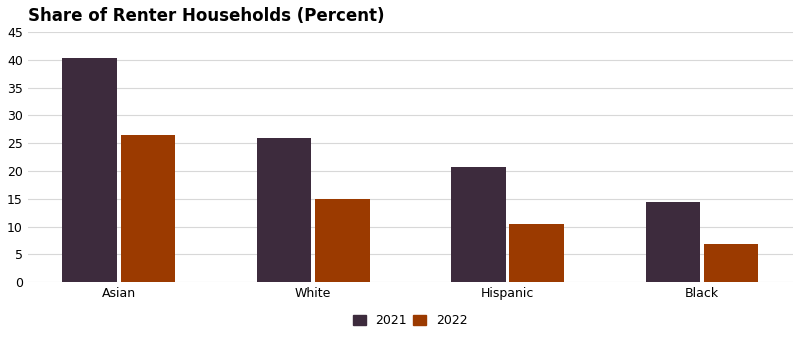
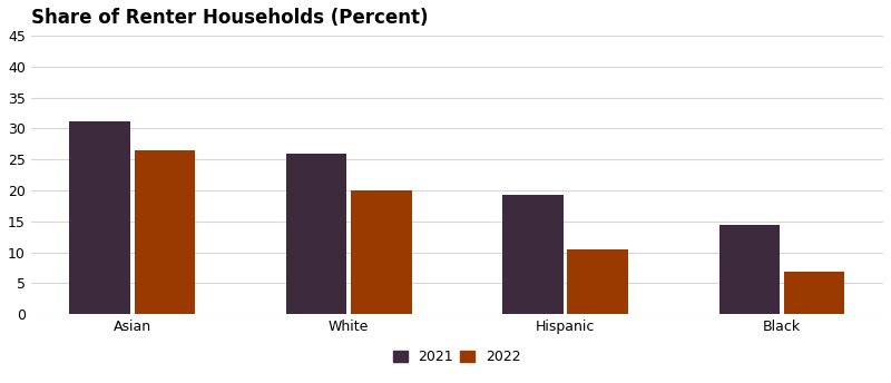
2021/Asian: 40.4 -> 31.2
2022/White: 15.0 -> 20.0
2021/Hispanic: 20.7 -> 19.2
